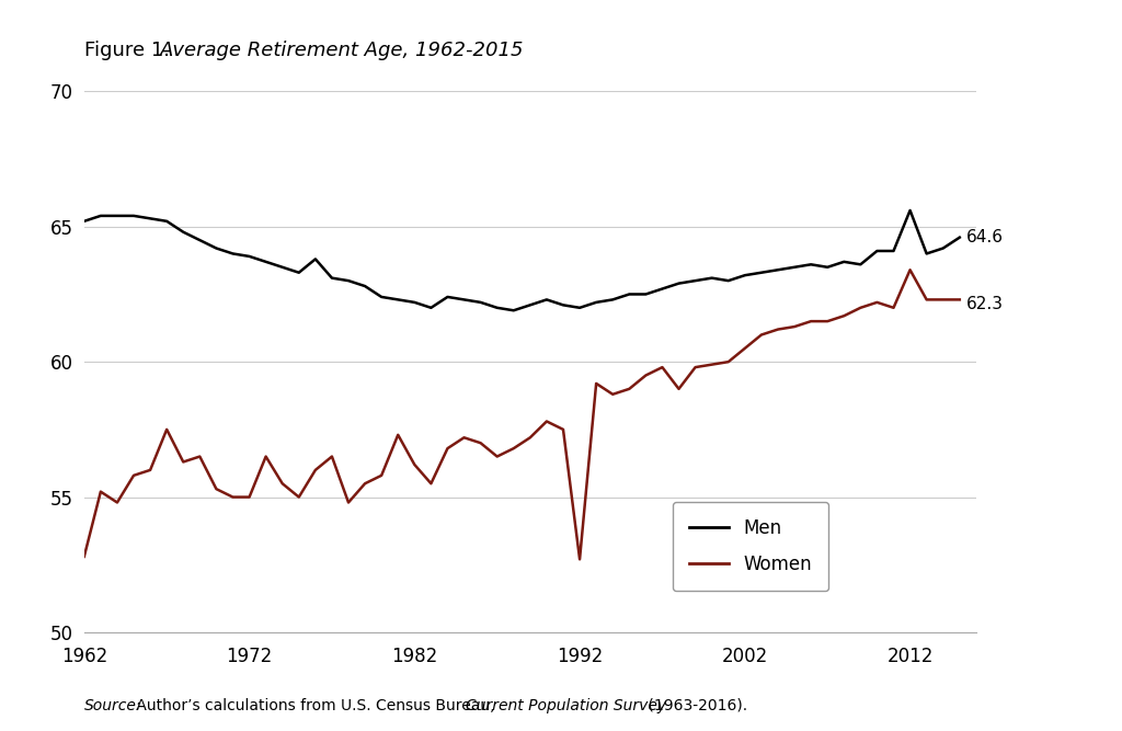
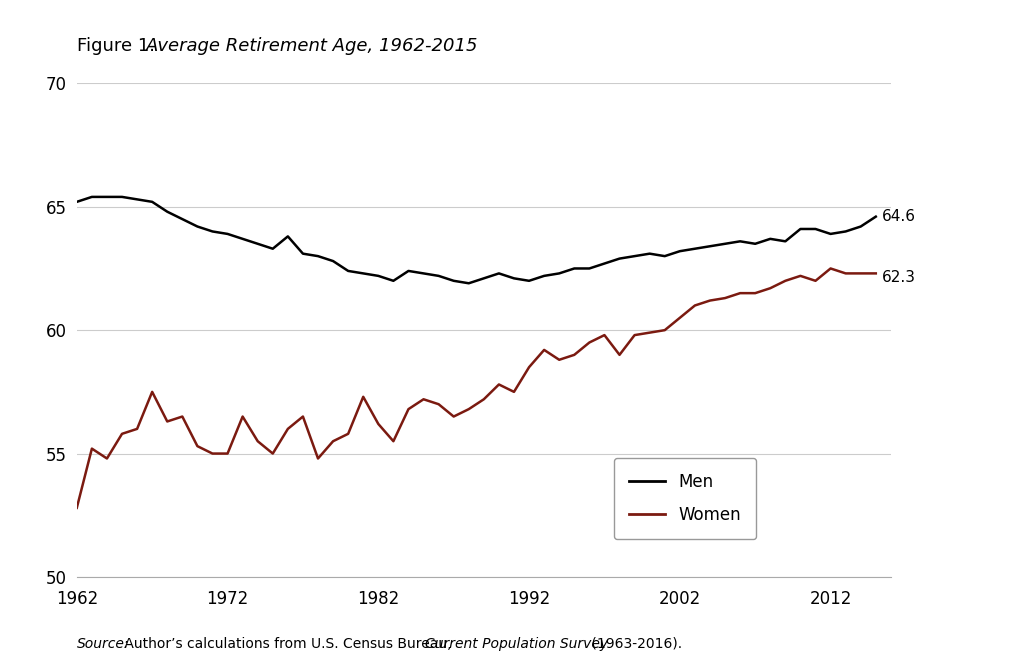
Women/1992: 52.7 -> 58.5
Men/2012: 65.6 -> 63.9
Women/2012: 63.4 -> 62.5
